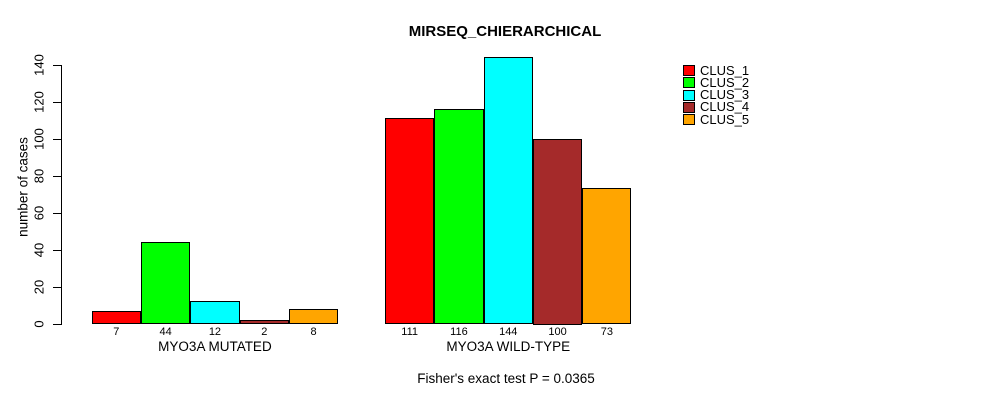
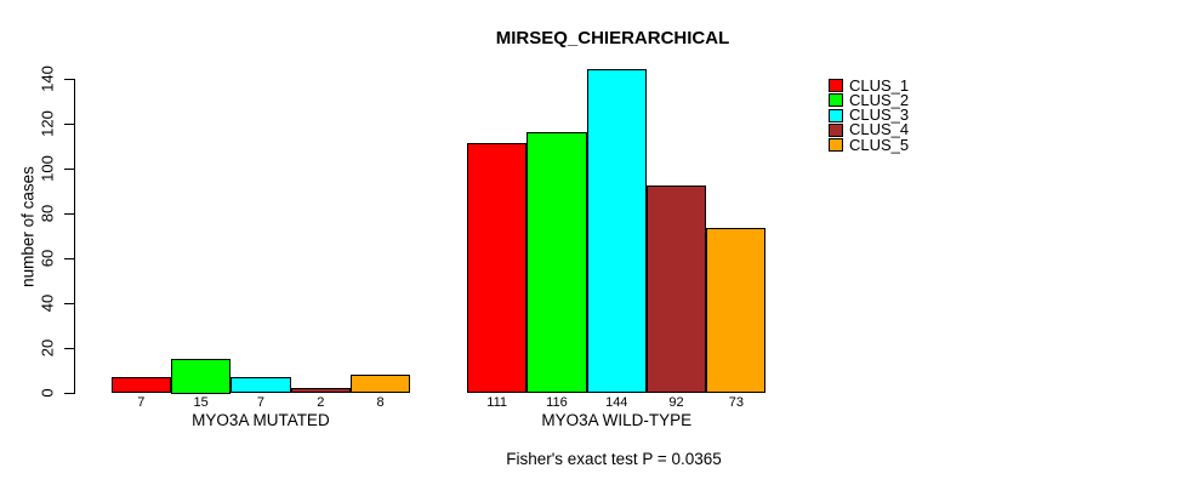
CLUS_2/MYO3A MUTATED: 44 -> 15
CLUS_3/MYO3A MUTATED: 12 -> 7
CLUS_4/MYO3A WILD-TYPE: 100 -> 92
